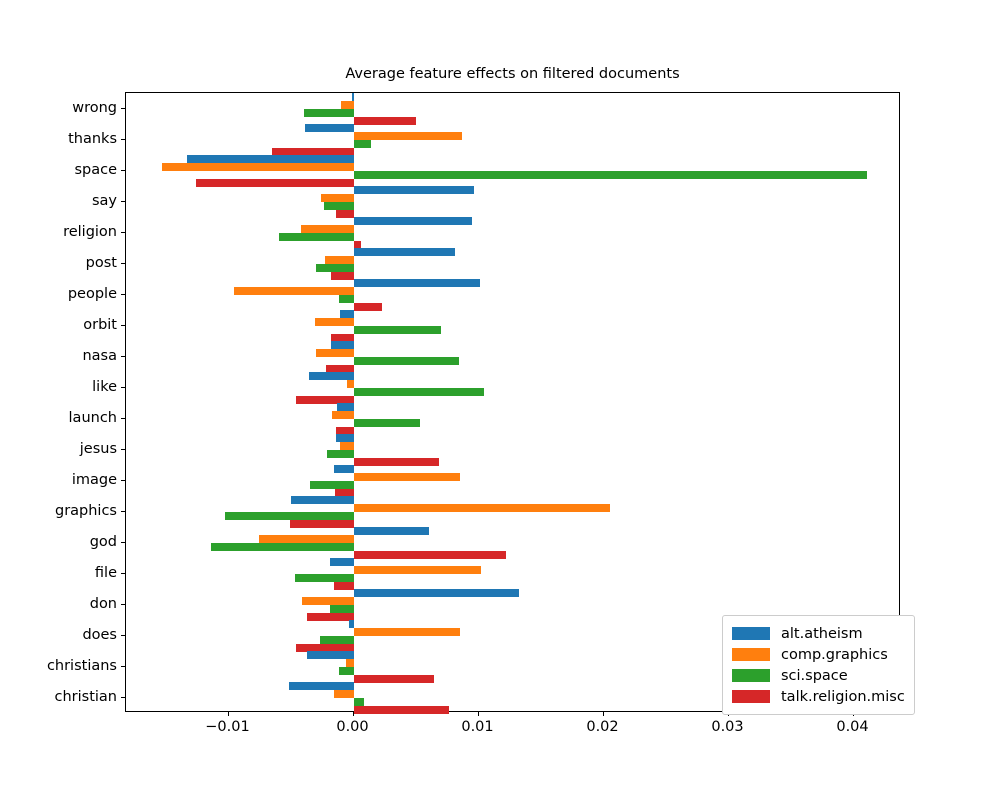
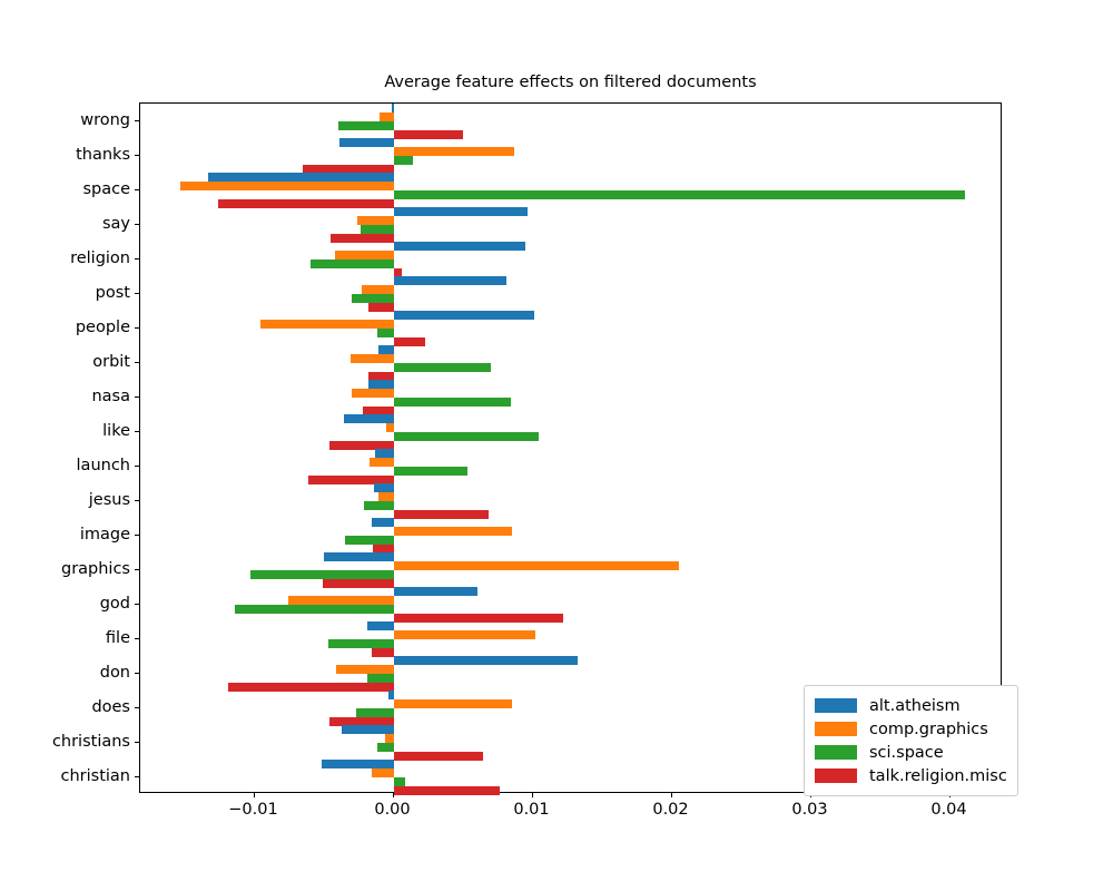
talk.religion.misc/say: -0.0014 -> -0.0045
talk.religion.misc/launch: -0.0014 -> -0.0061
talk.religion.misc/don: -0.0037 -> -0.0119
